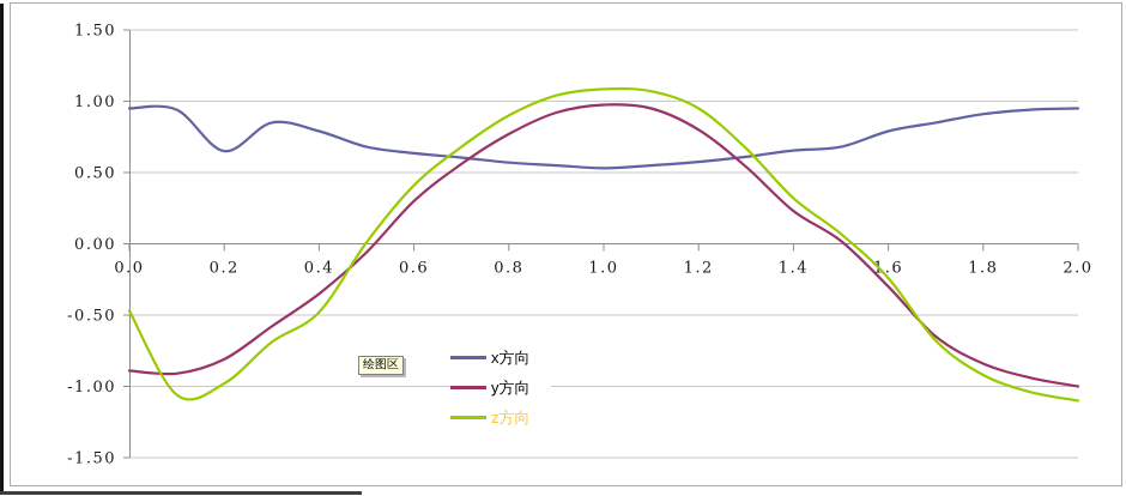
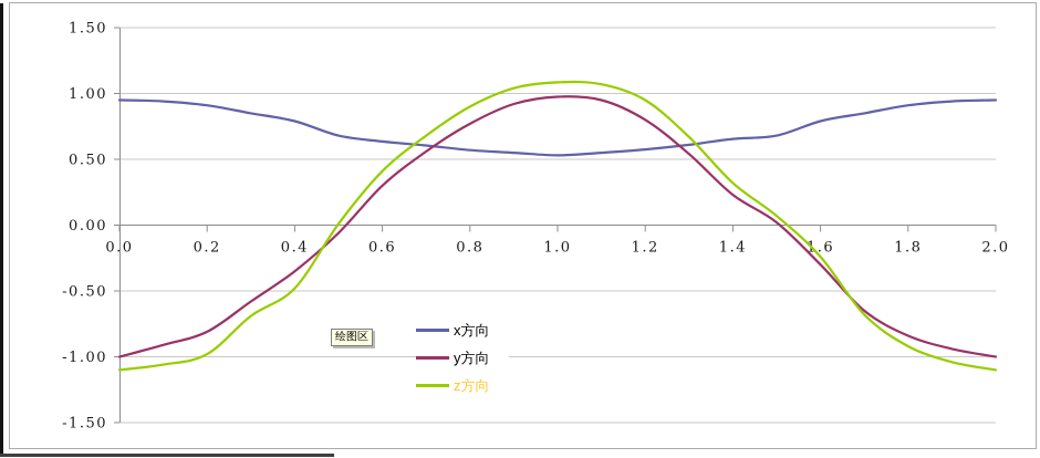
y方向/0.0: -0.89 -> -1.00
z方向/0.0: -0.47 -> -1.10
x方向/0.2: 0.65 -> 0.91
